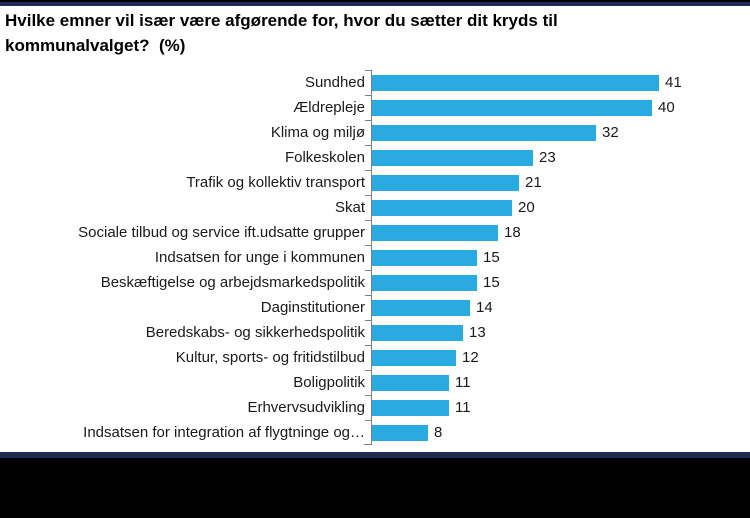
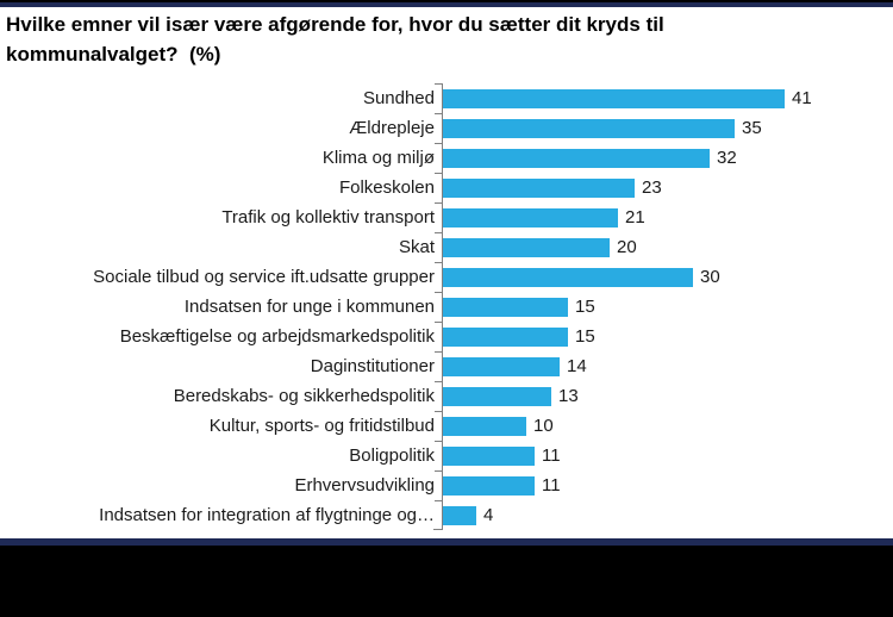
Ældrepleje: 40 -> 35
Sociale tilbud og service ift.udsatte grupper: 18 -> 30
Kultur, sports- og fritidstilbud: 12 -> 10
Indsatsen for integration af flygtninge og…: 8 -> 4
